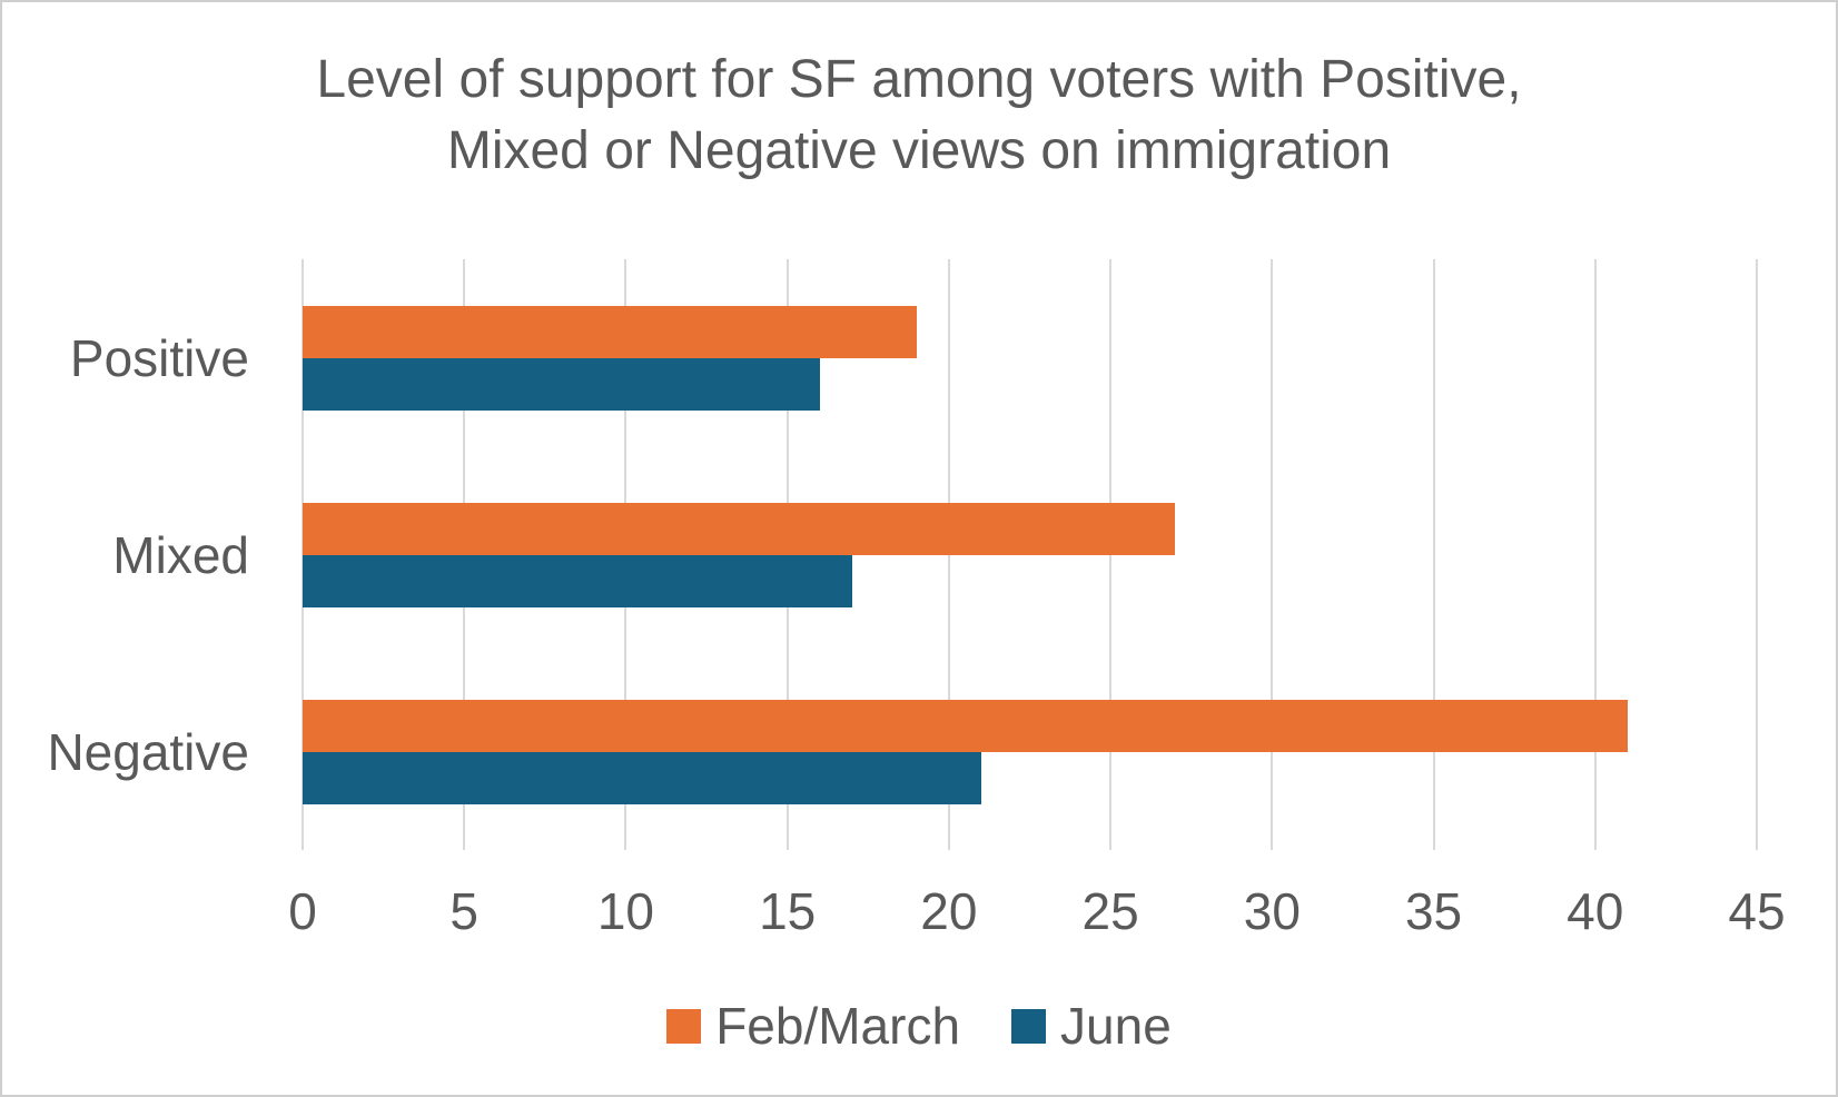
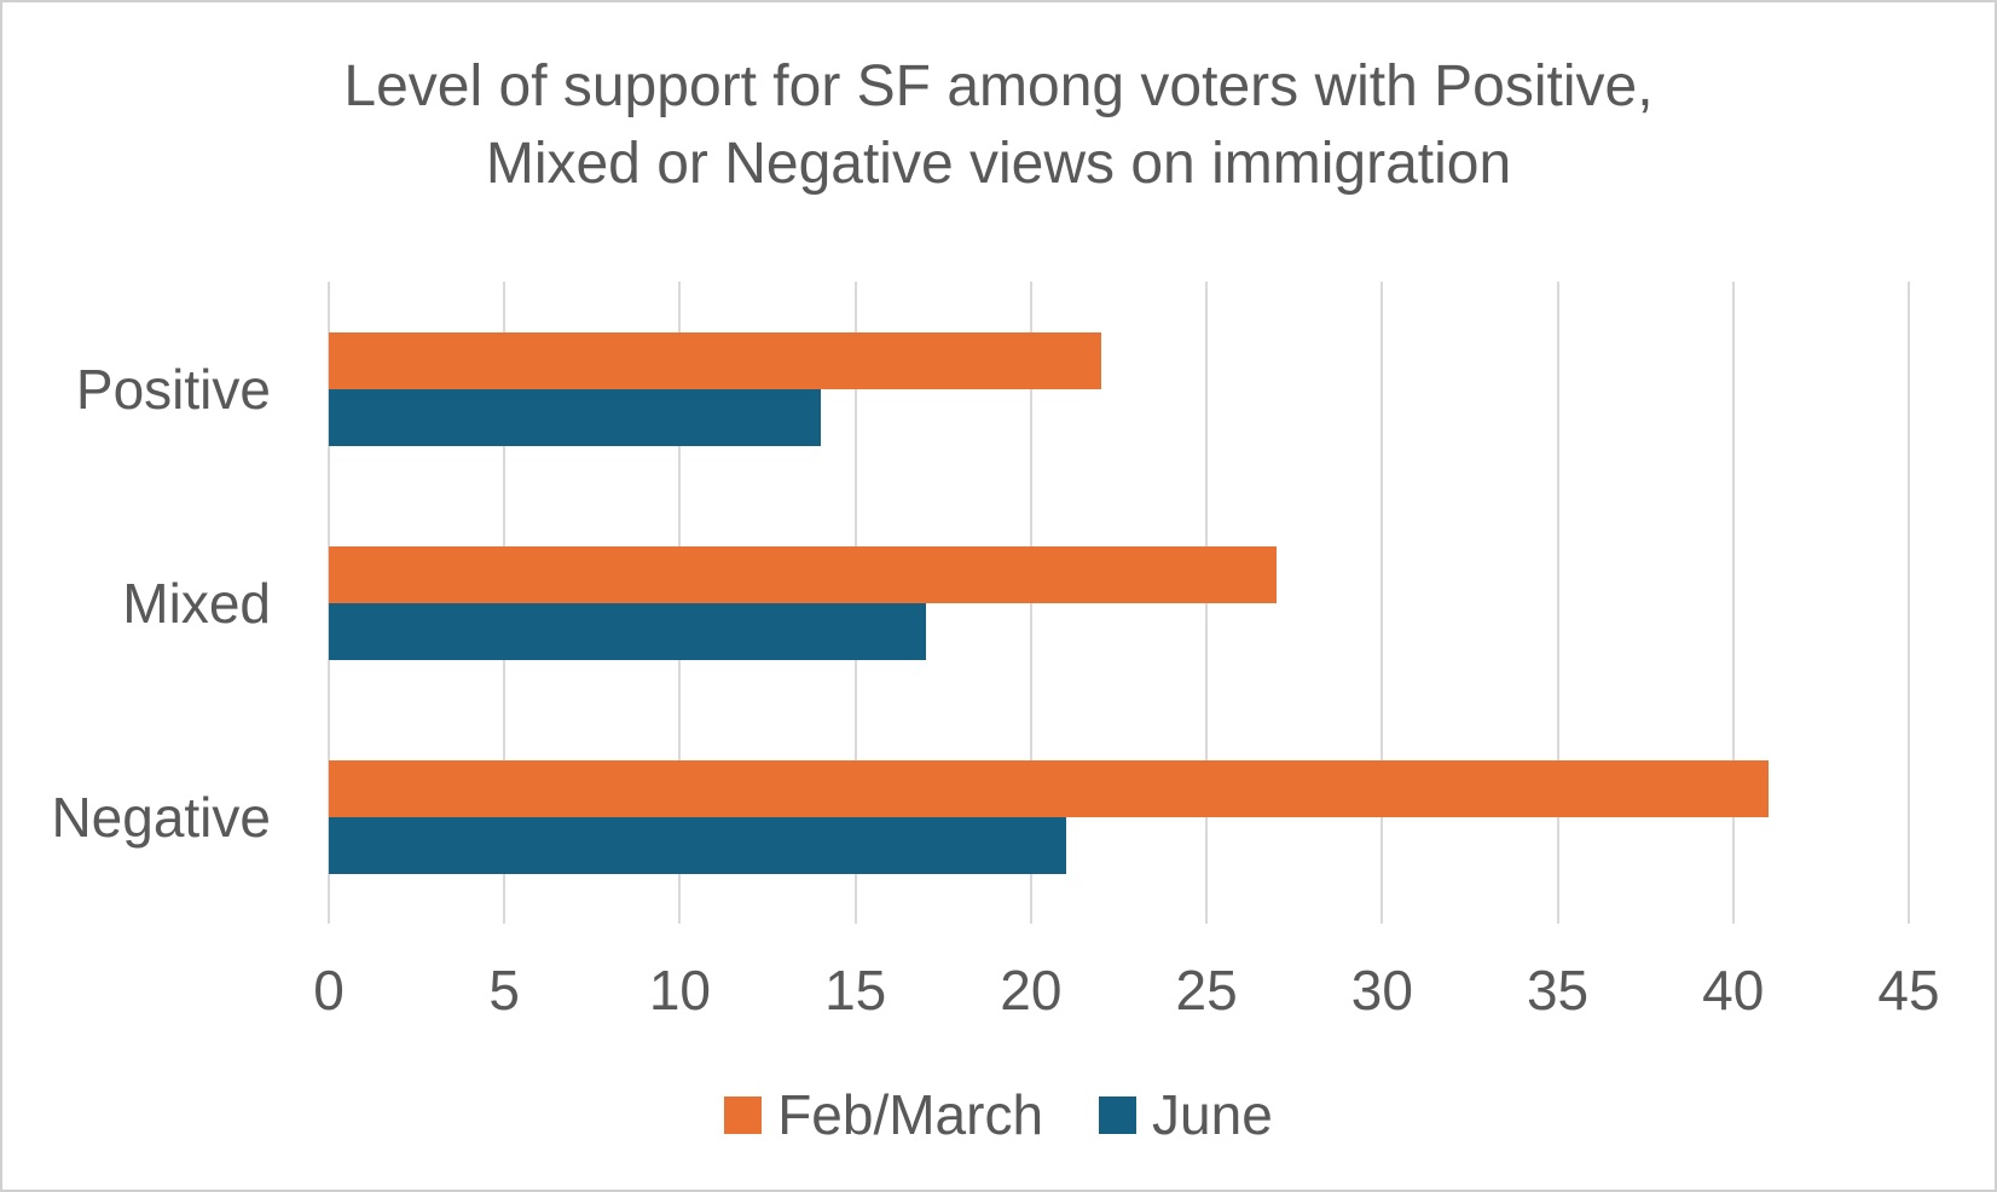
Feb/March/Positive: 19 -> 22
June/Positive: 16 -> 14
